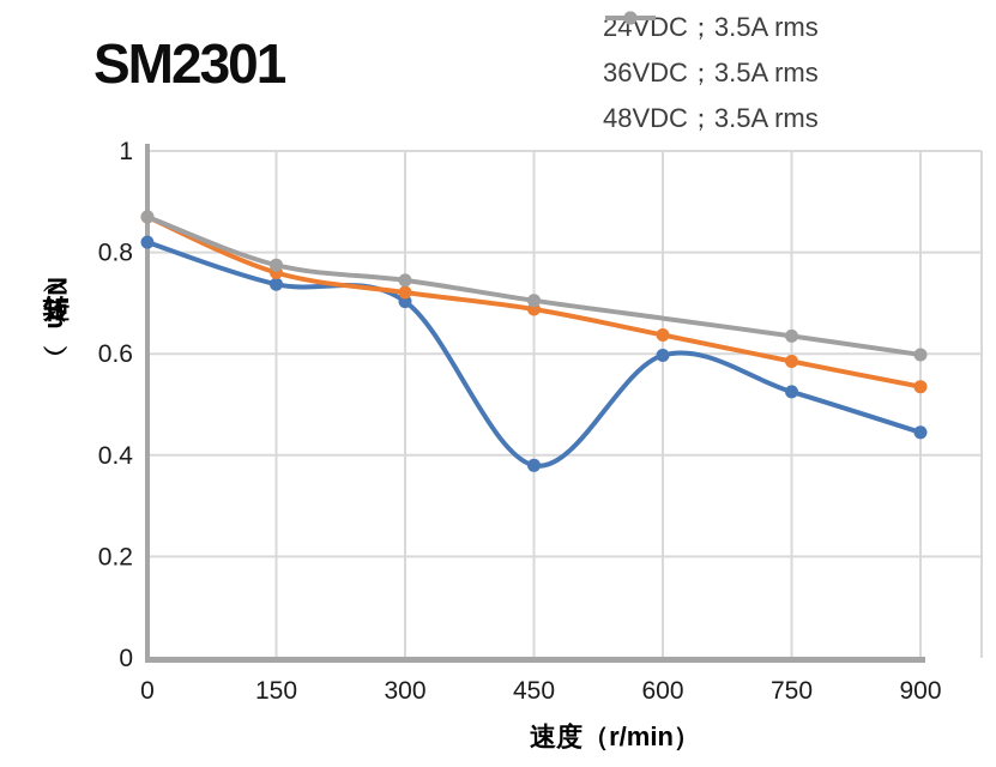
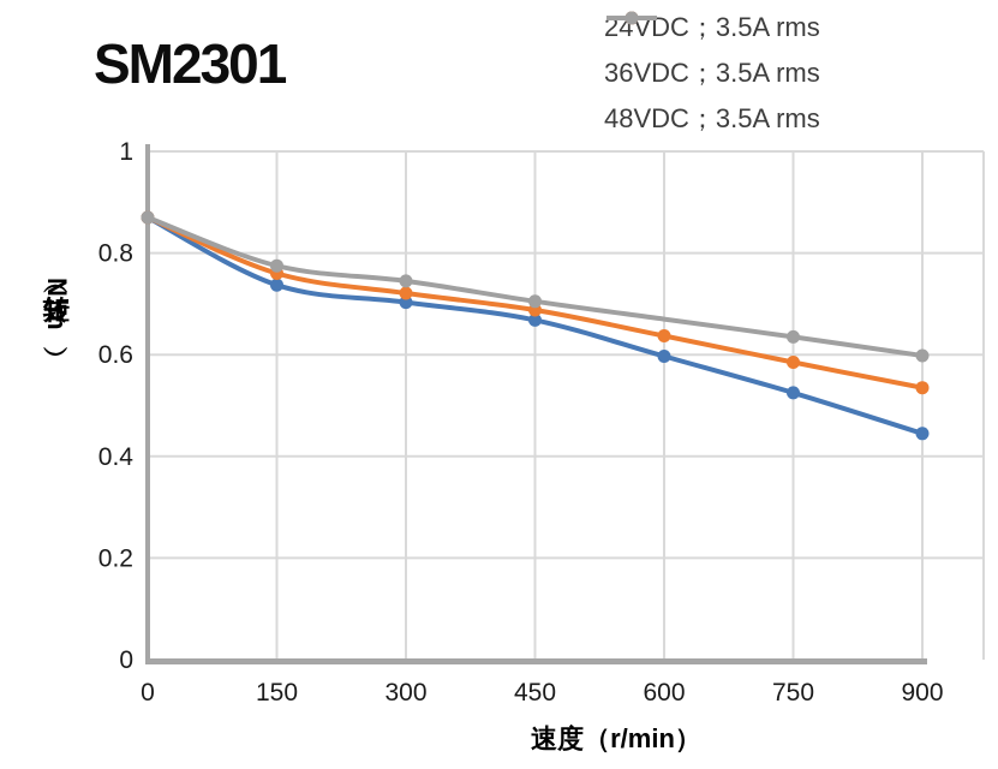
24VDC；3.5A rms/0: 0.82 -> 0.87
24VDC；3.5A rms/450: 0.38 -> 0.67
